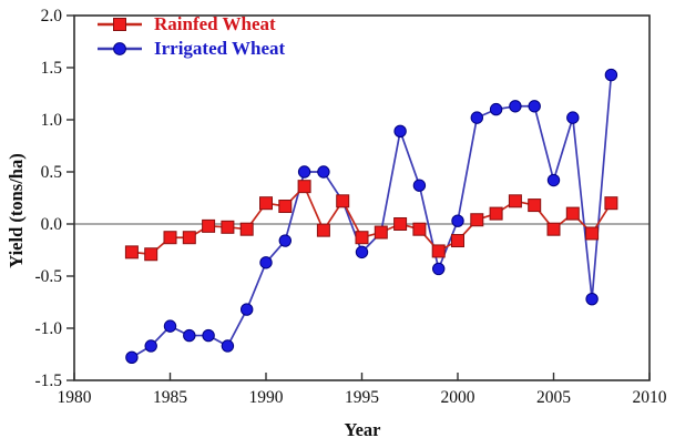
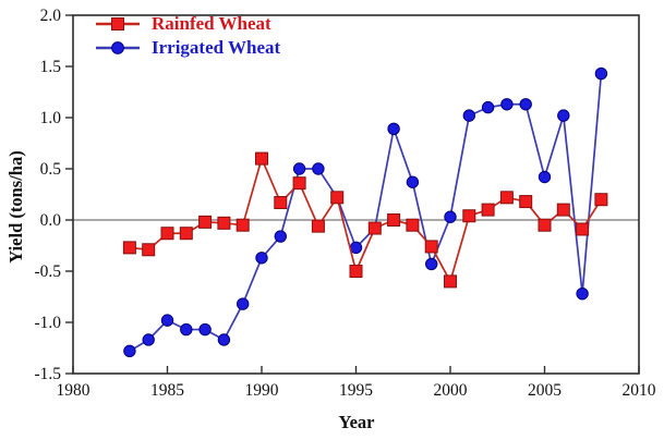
Rainfed Wheat/1990: 0.2 -> 0.6
Rainfed Wheat/1995: -0.1 -> -0.5
Rainfed Wheat/2000: -0.2 -> -0.6
